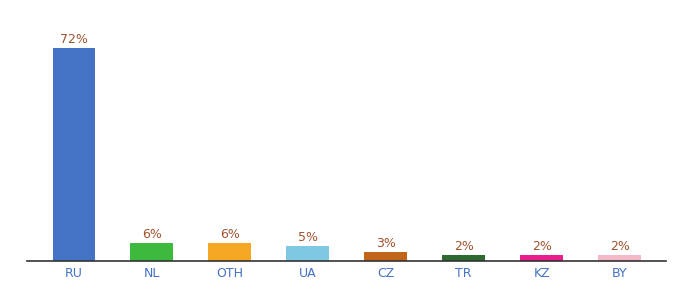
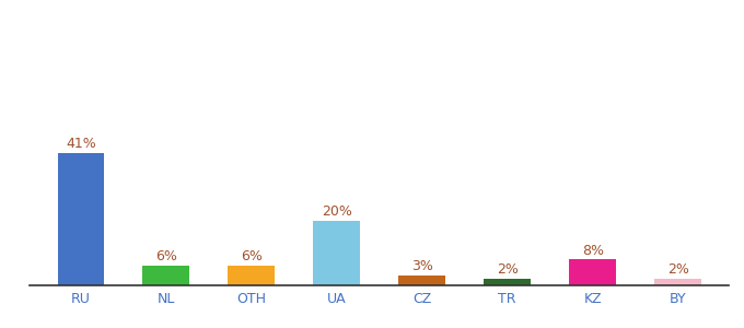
RU: 72% -> 41%
UA: 5% -> 20%
KZ: 2% -> 8%
